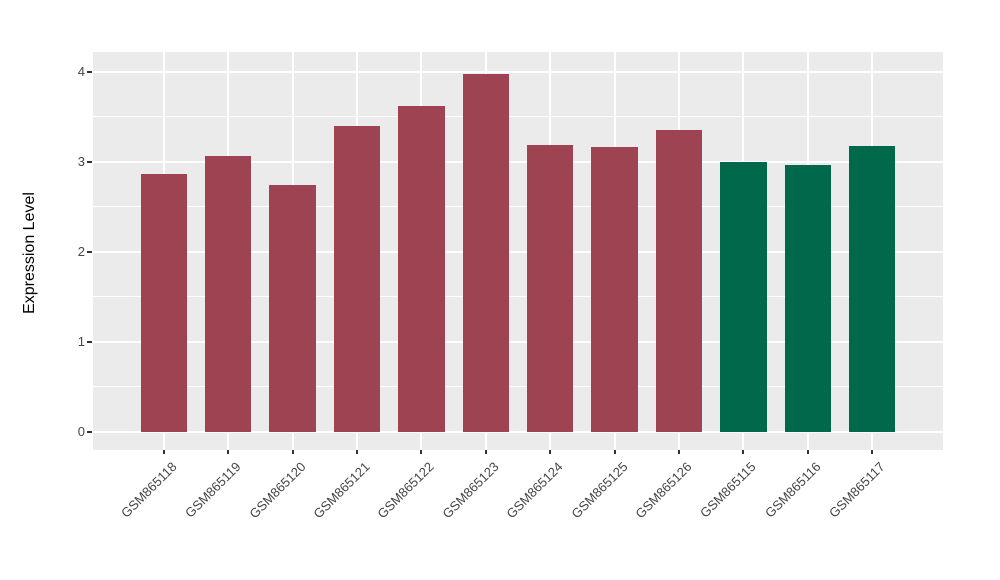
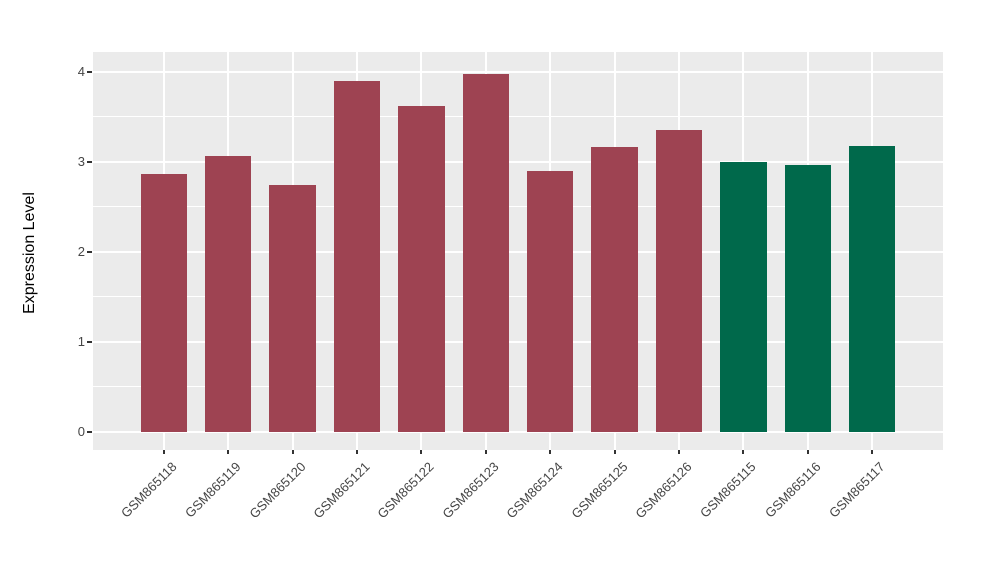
GSM865121: 3.4 -> 3.9
GSM865124: 3.2 -> 2.9
